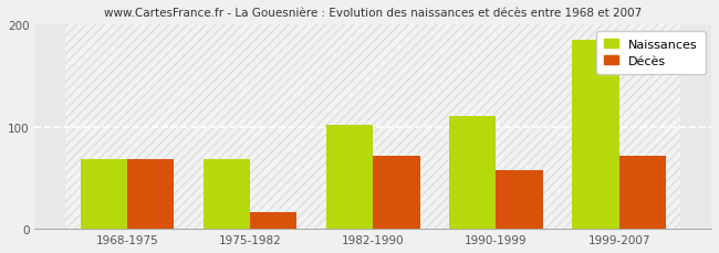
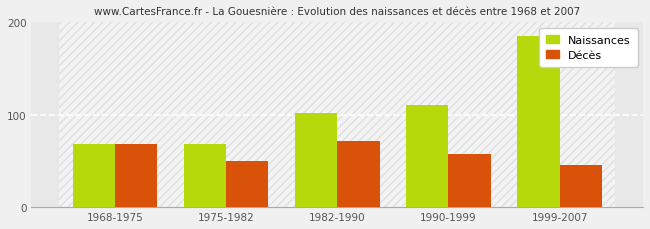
Décès/1975-1982: 16 -> 50
Décès/1999-2007: 72 -> 46
